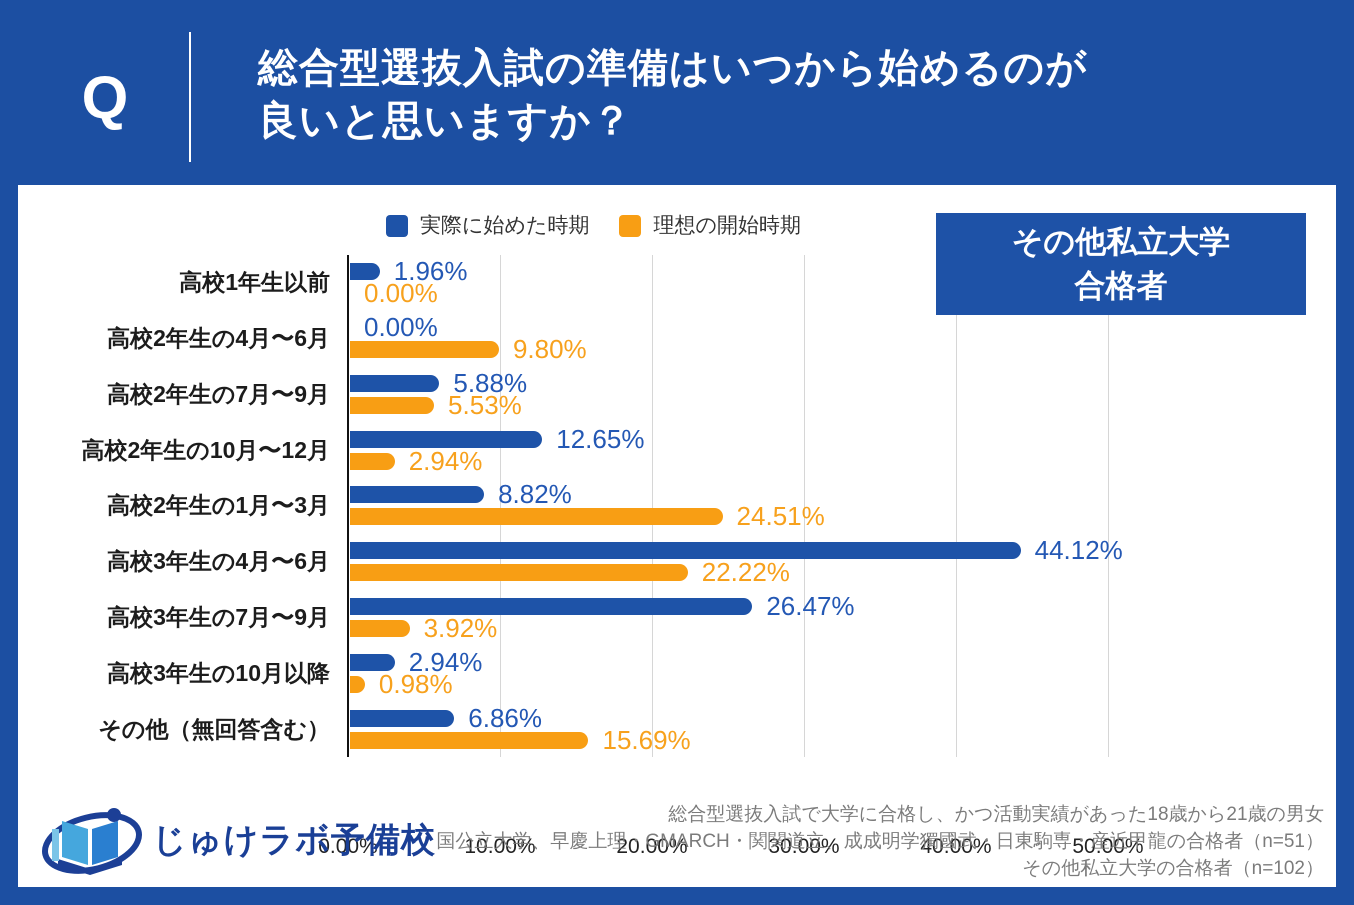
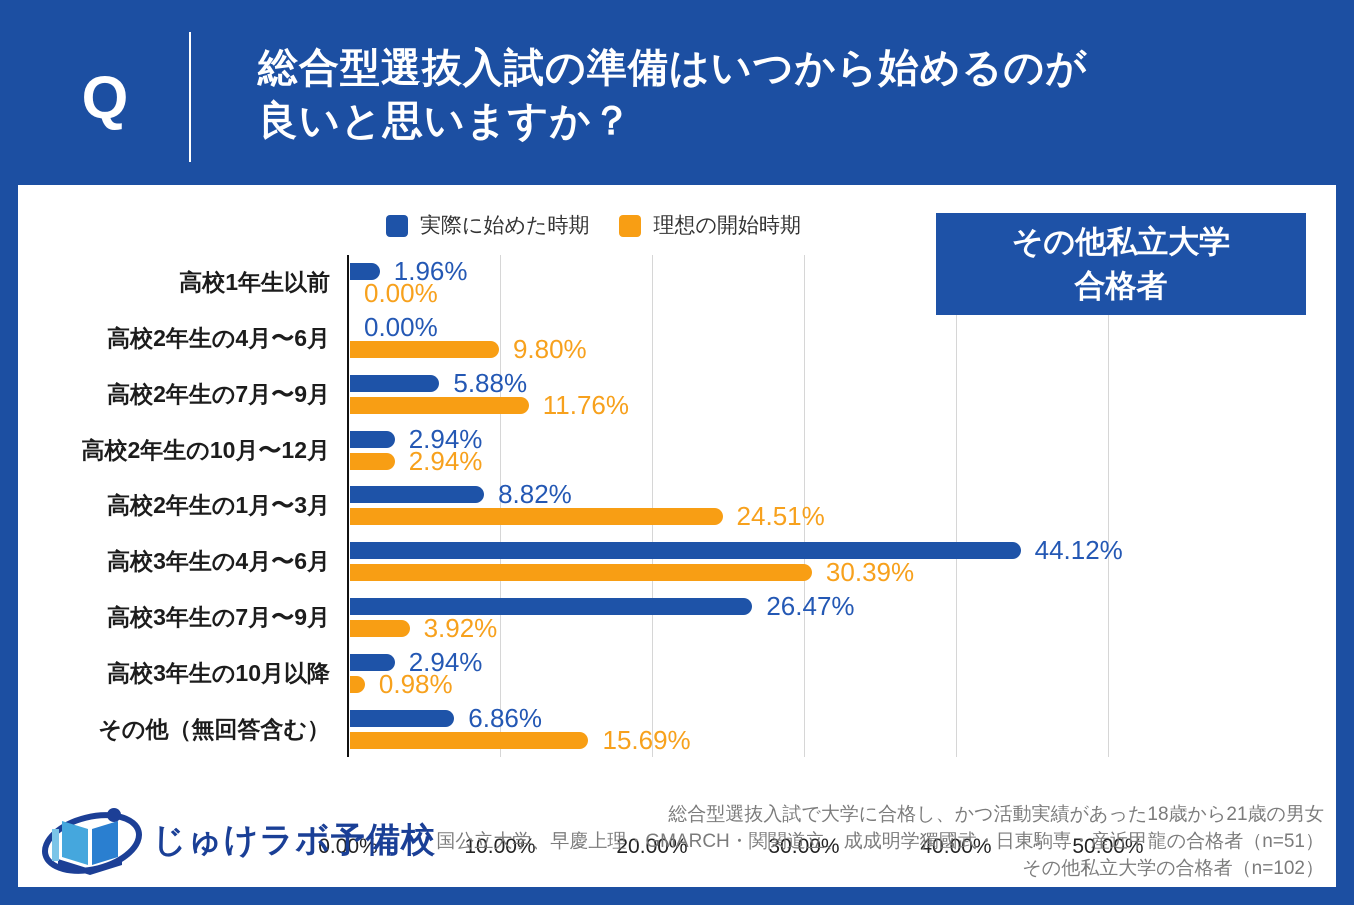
理想の開始時期/高校2年生の7月〜9月: 5.53% -> 11.76%
実際に始めた時期/高校2年生の10月〜12月: 12.65% -> 2.94%
理想の開始時期/高校3年生の4月〜6月: 22.22% -> 30.39%
